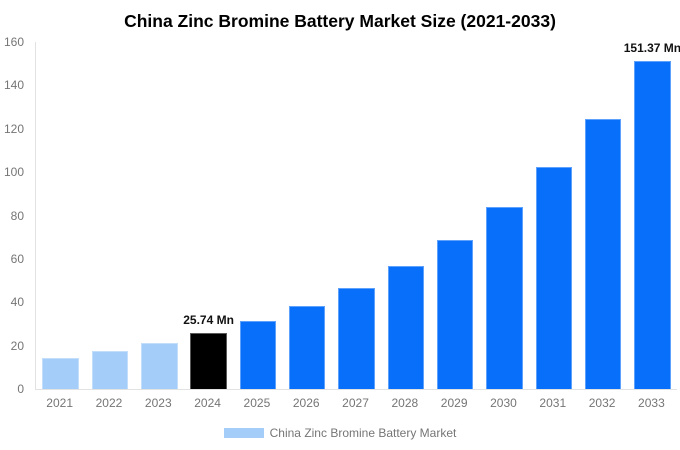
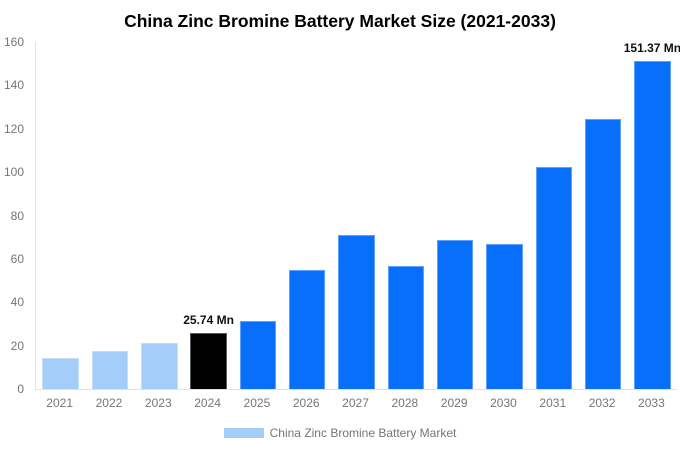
2026: 38 -> 55
2027: 46 -> 71
2030: 84 -> 67
